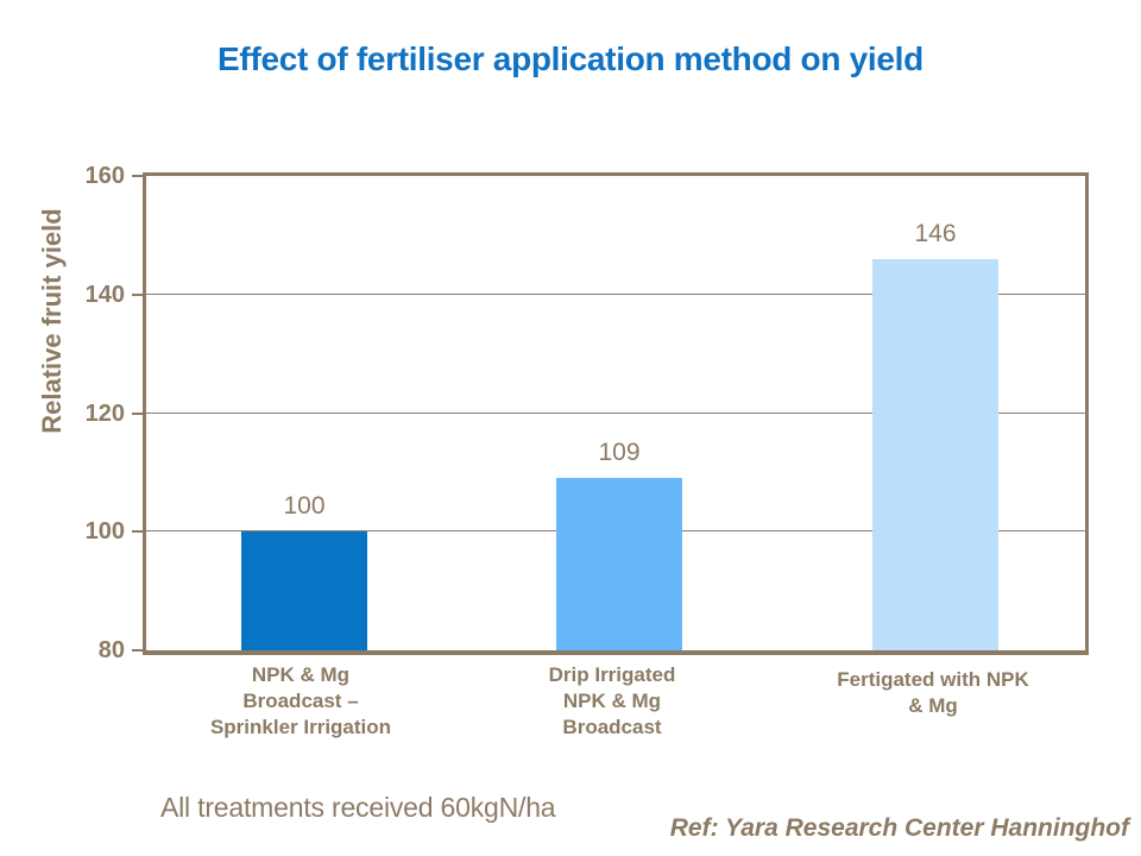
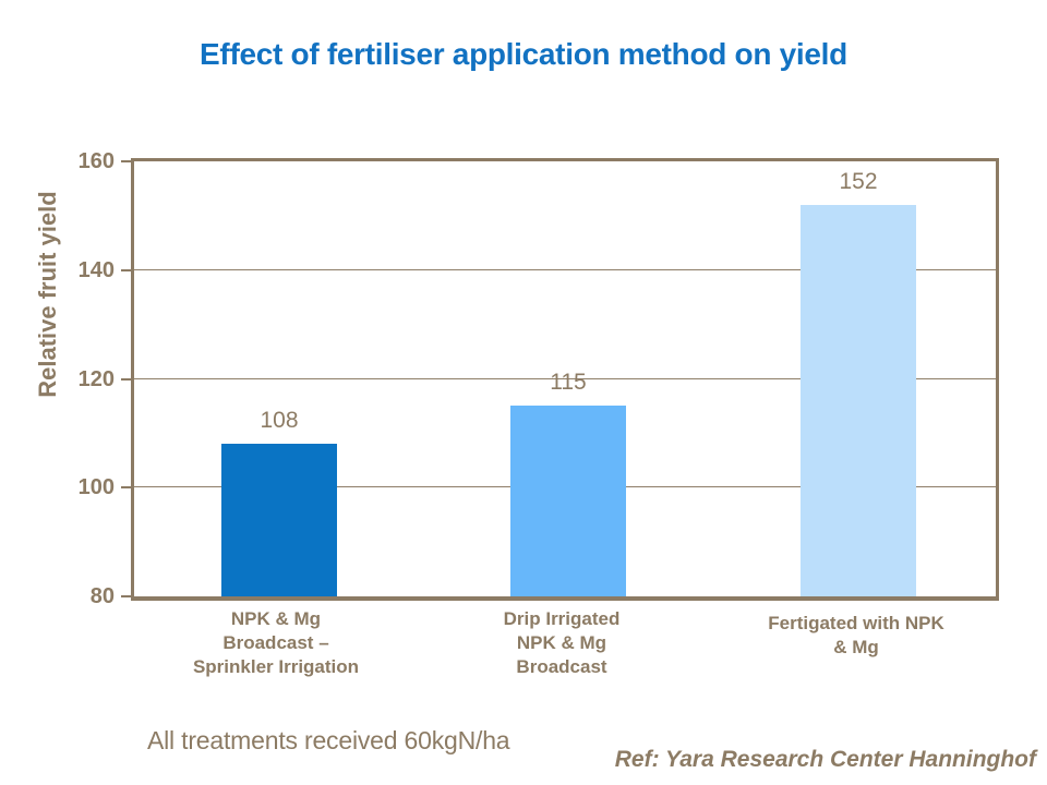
NPK & Mg Broadcast – Sprinkler Irrigation: 100 -> 108
Drip Irrigated NPK & Mg Broadcast: 109 -> 115
Fertigated with NPK & Mg: 146 -> 152
